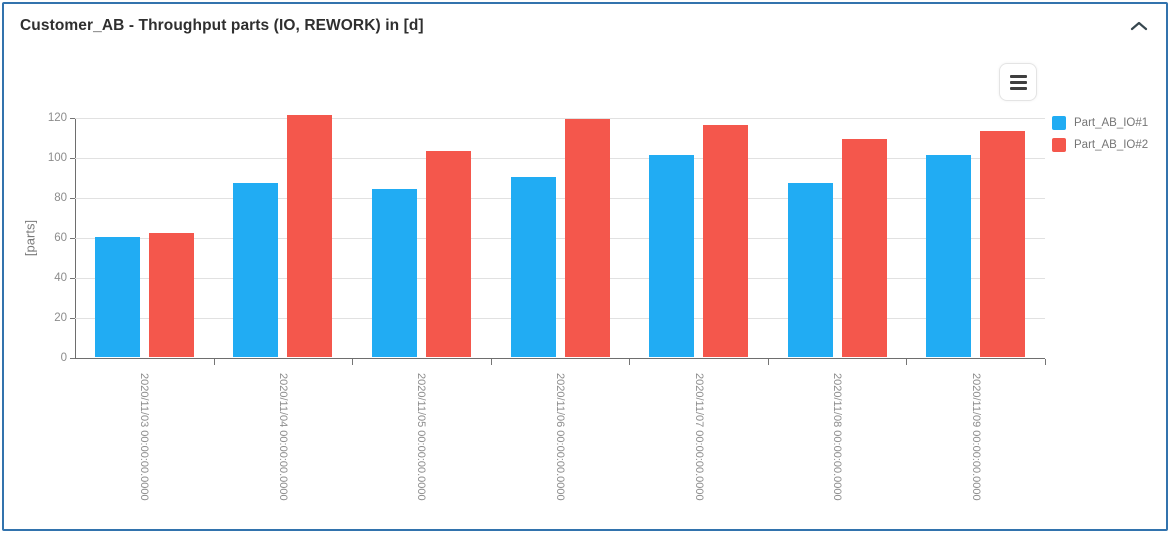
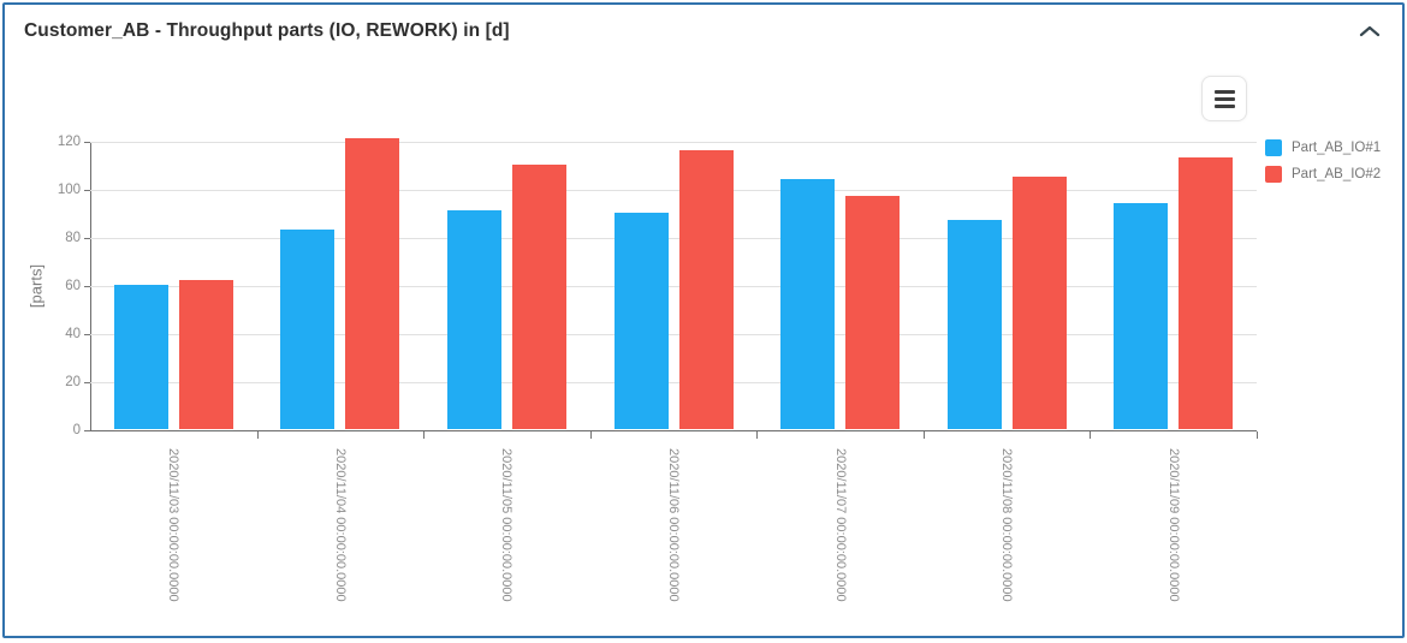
Part_AB_IO#1/2020/11/04 00:00:00.0000: 87 -> 83
Part_AB_IO#1/2020/11/05 00:00:00.0000: 84 -> 91
Part_AB_IO#2/2020/11/05 00:00:00.0000: 103 -> 110
Part_AB_IO#2/2020/11/06 00:00:00.0000: 119 -> 116
Part_AB_IO#1/2020/11/07 00:00:00.0000: 101 -> 104
Part_AB_IO#2/2020/11/07 00:00:00.0000: 116 -> 97
Part_AB_IO#2/2020/11/08 00:00:00.0000: 109 -> 105
Part_AB_IO#1/2020/11/09 00:00:00.0000: 101 -> 94
